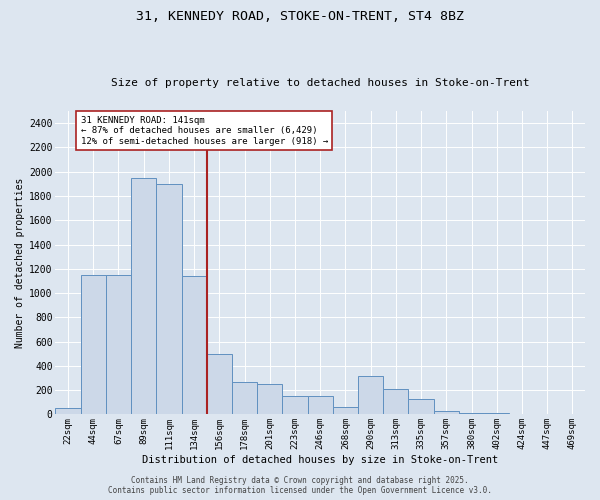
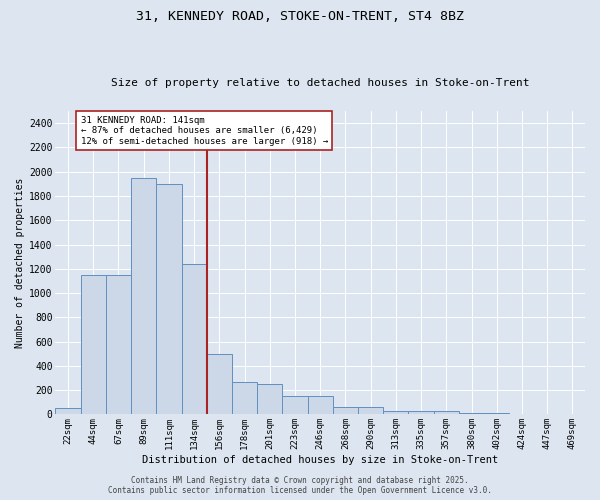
134sqm: 1140 -> 1240
290sqm: 320 -> 60
313sqm: 210 -> 20
335sqm: 130 -> 20
